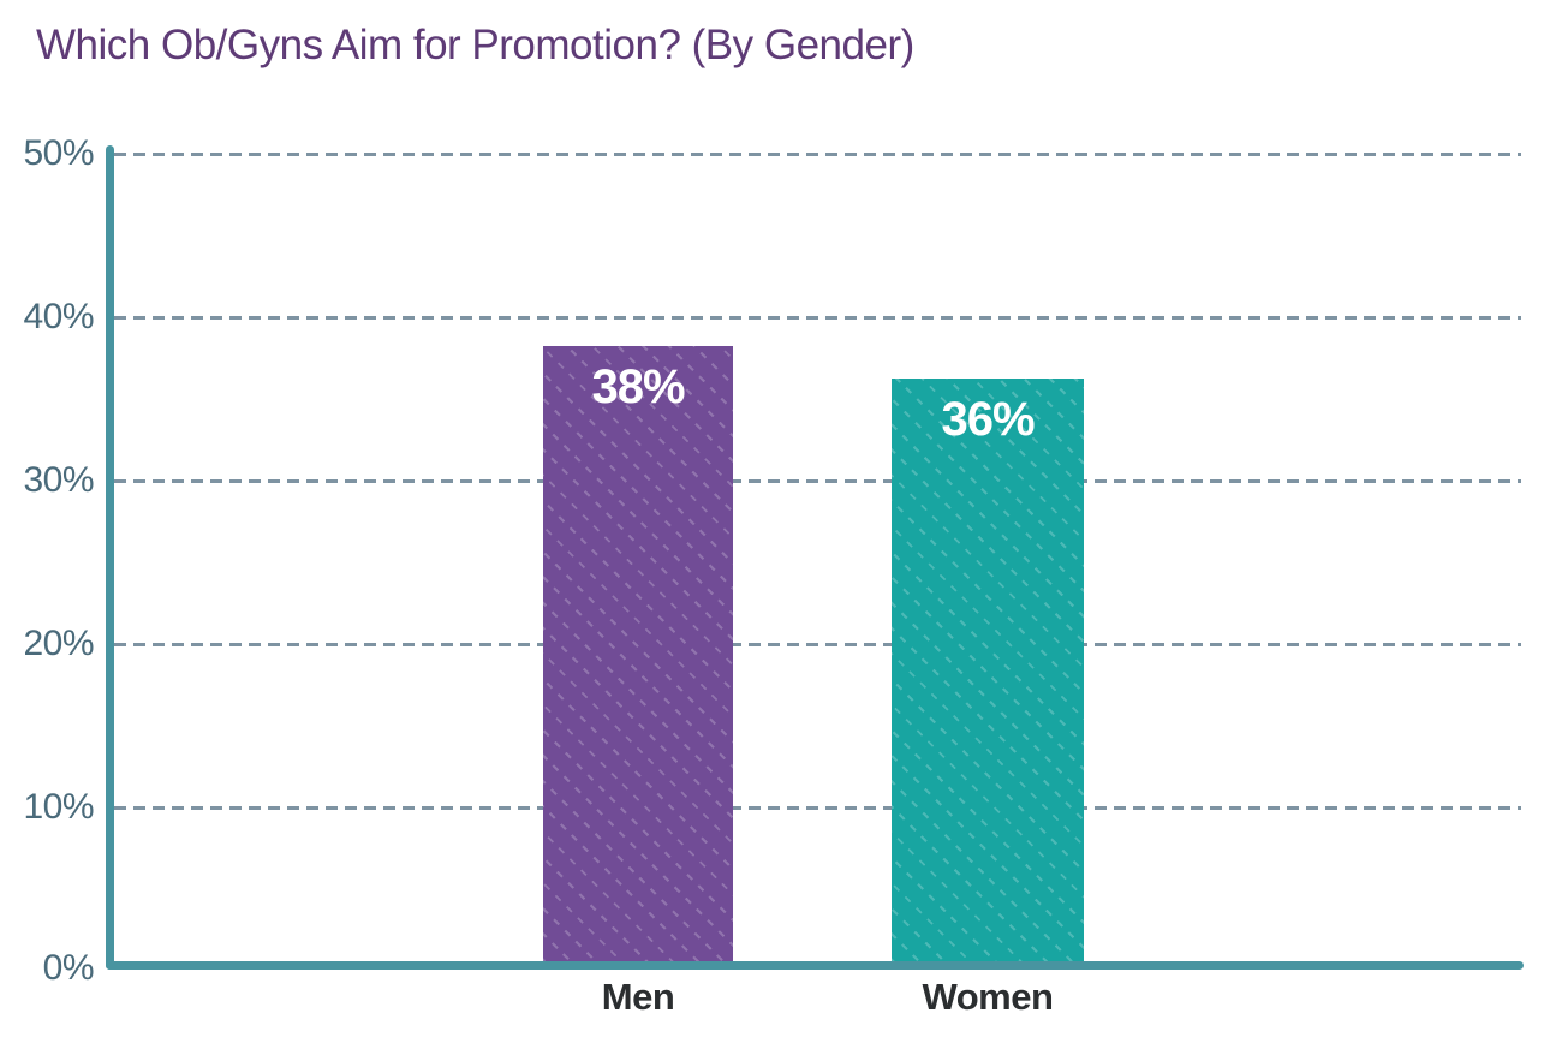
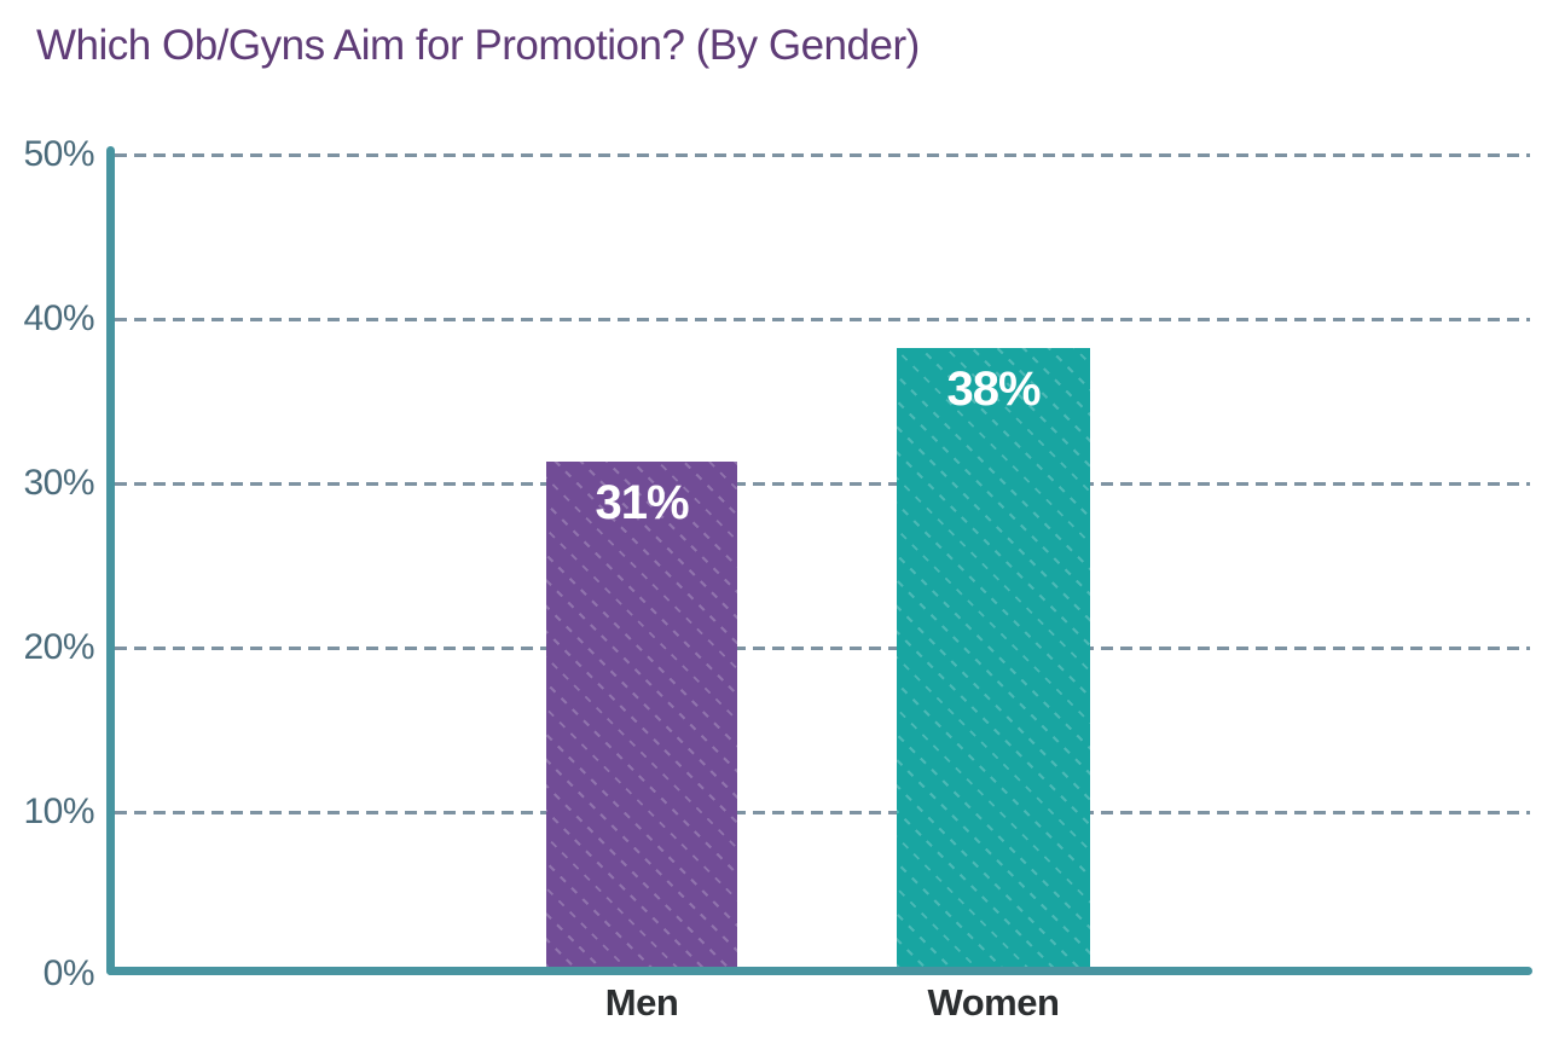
Men: 38% -> 31%
Women: 36% -> 38%
